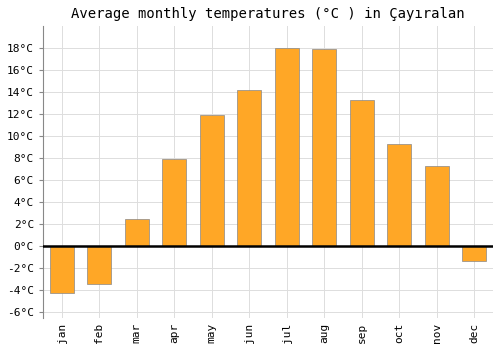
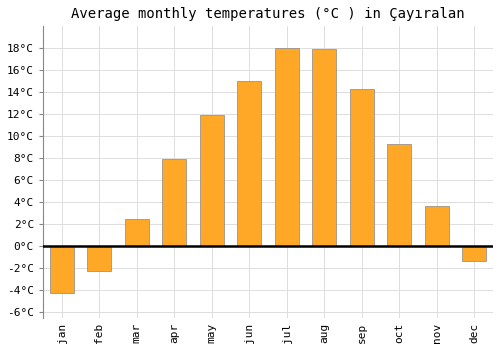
feb: -3.4°C -> -2.2°C
jun: 14.2°C -> 15.0°C
sep: 13.3°C -> 14.3°C
nov: 7.3°C -> 3.7°C
